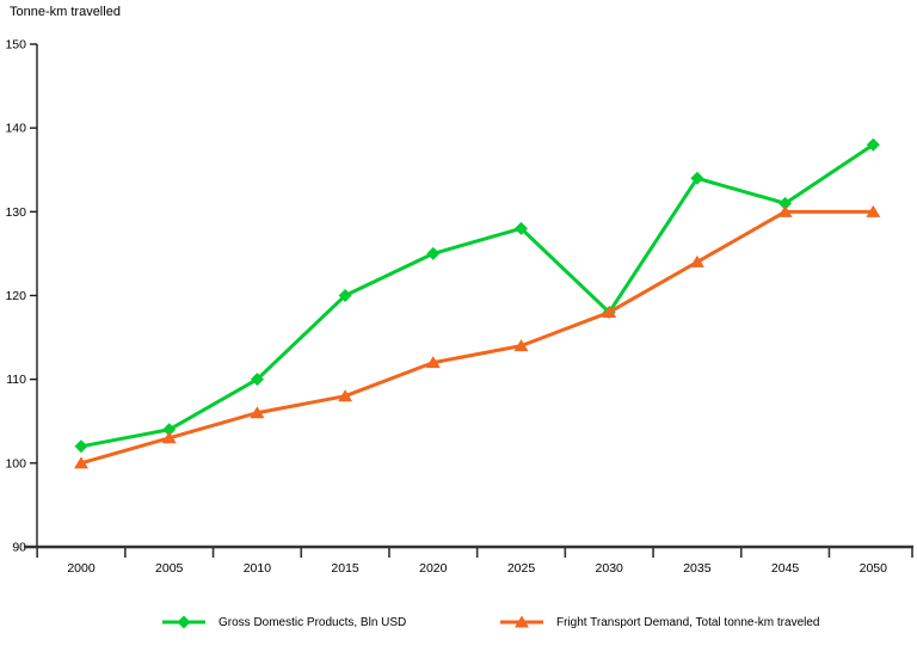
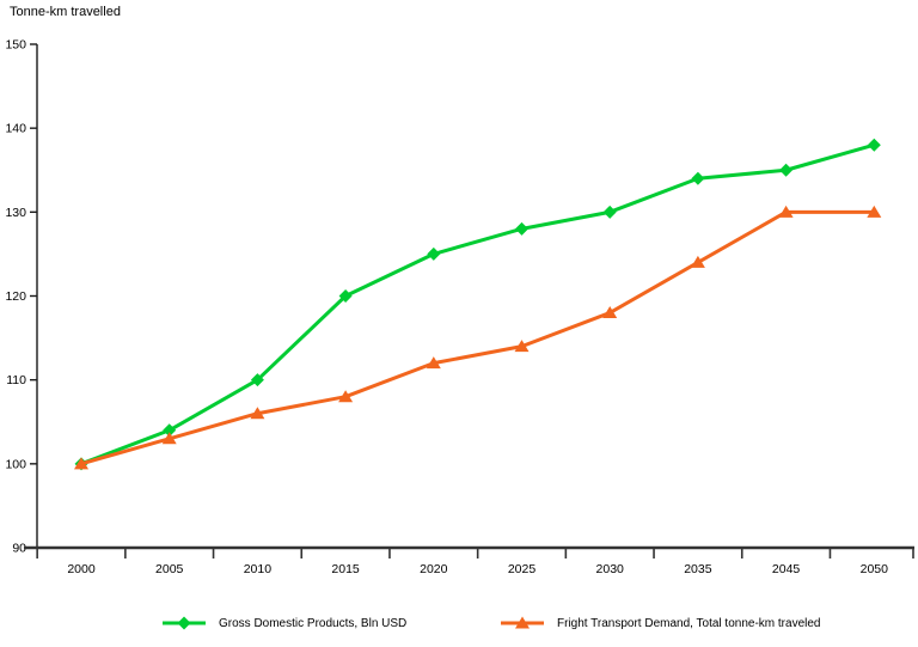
Gross Domestic Products, Bln USD/2000: 102 -> 100
Gross Domestic Products, Bln USD/2030: 118 -> 130
Gross Domestic Products, Bln USD/2045: 131 -> 135
